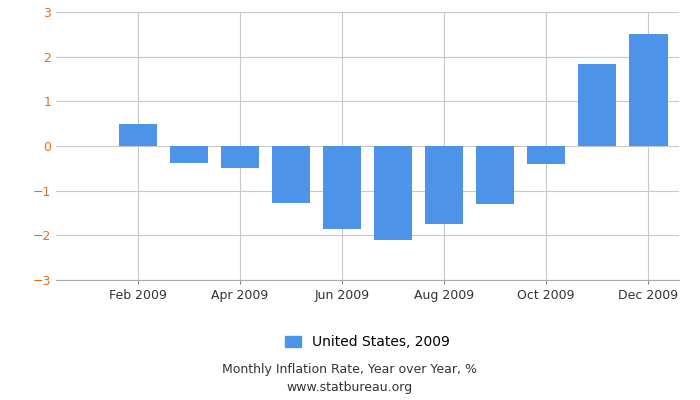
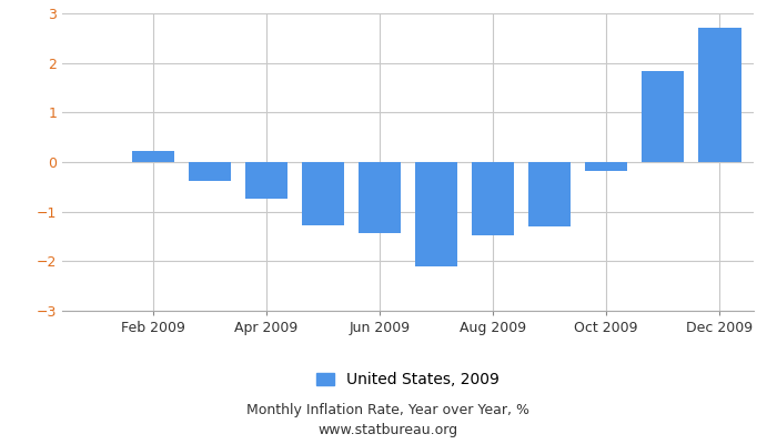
Feb 2009: 0.50 -> 0.22
Apr 2009: -0.50 -> -0.74
Jun 2009: -1.85 -> -1.43
Aug 2009: -1.75 -> -1.48
Oct 2009: -0.40 -> -0.18
Dec 2009: 2.50 -> 2.72
